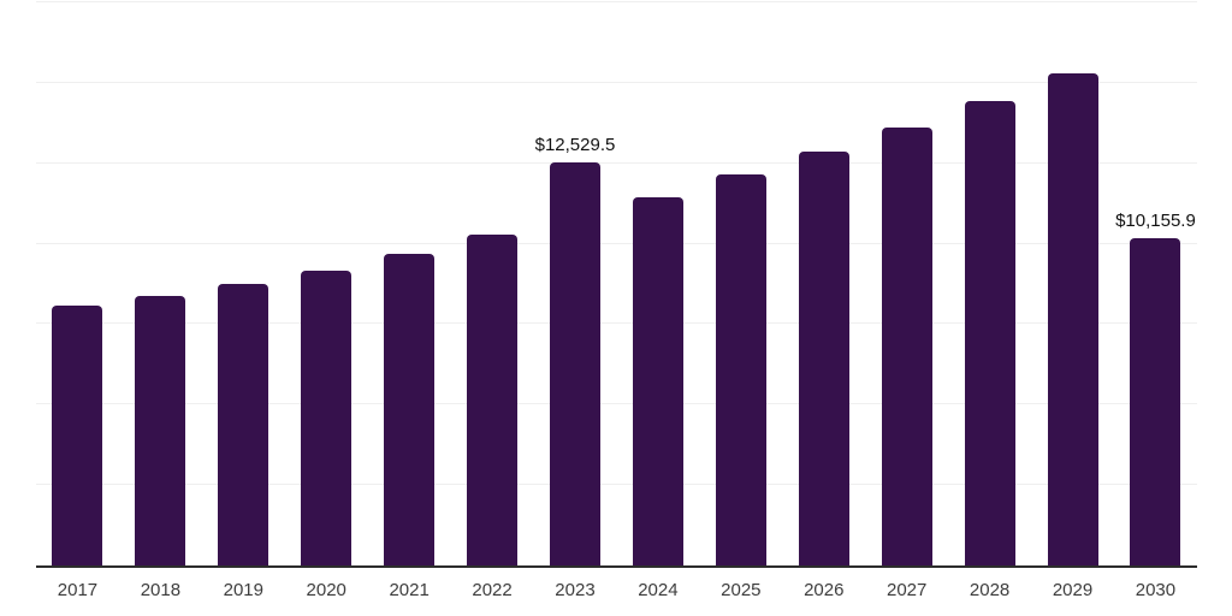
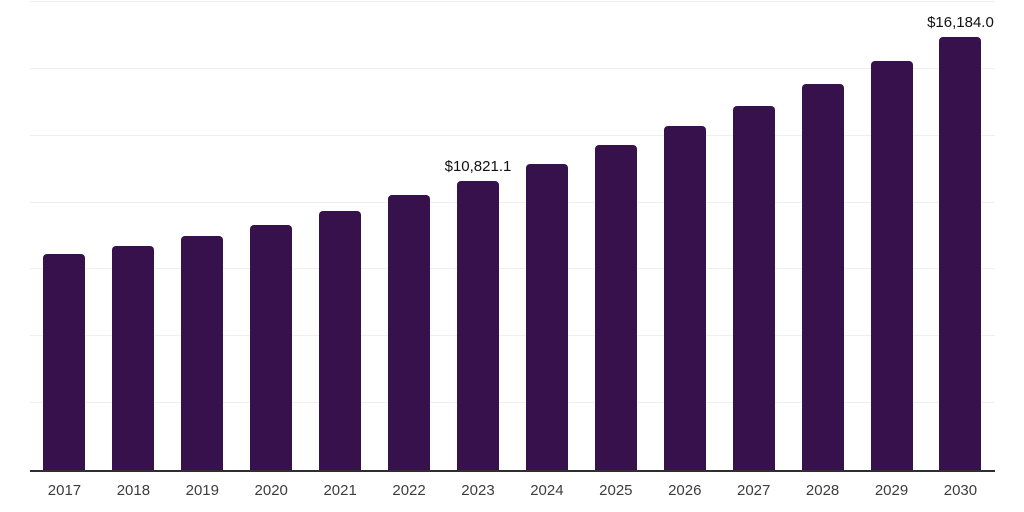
2023: $12,529.5 -> $10,821.1
2030: $10,155.9 -> $16,184.0
